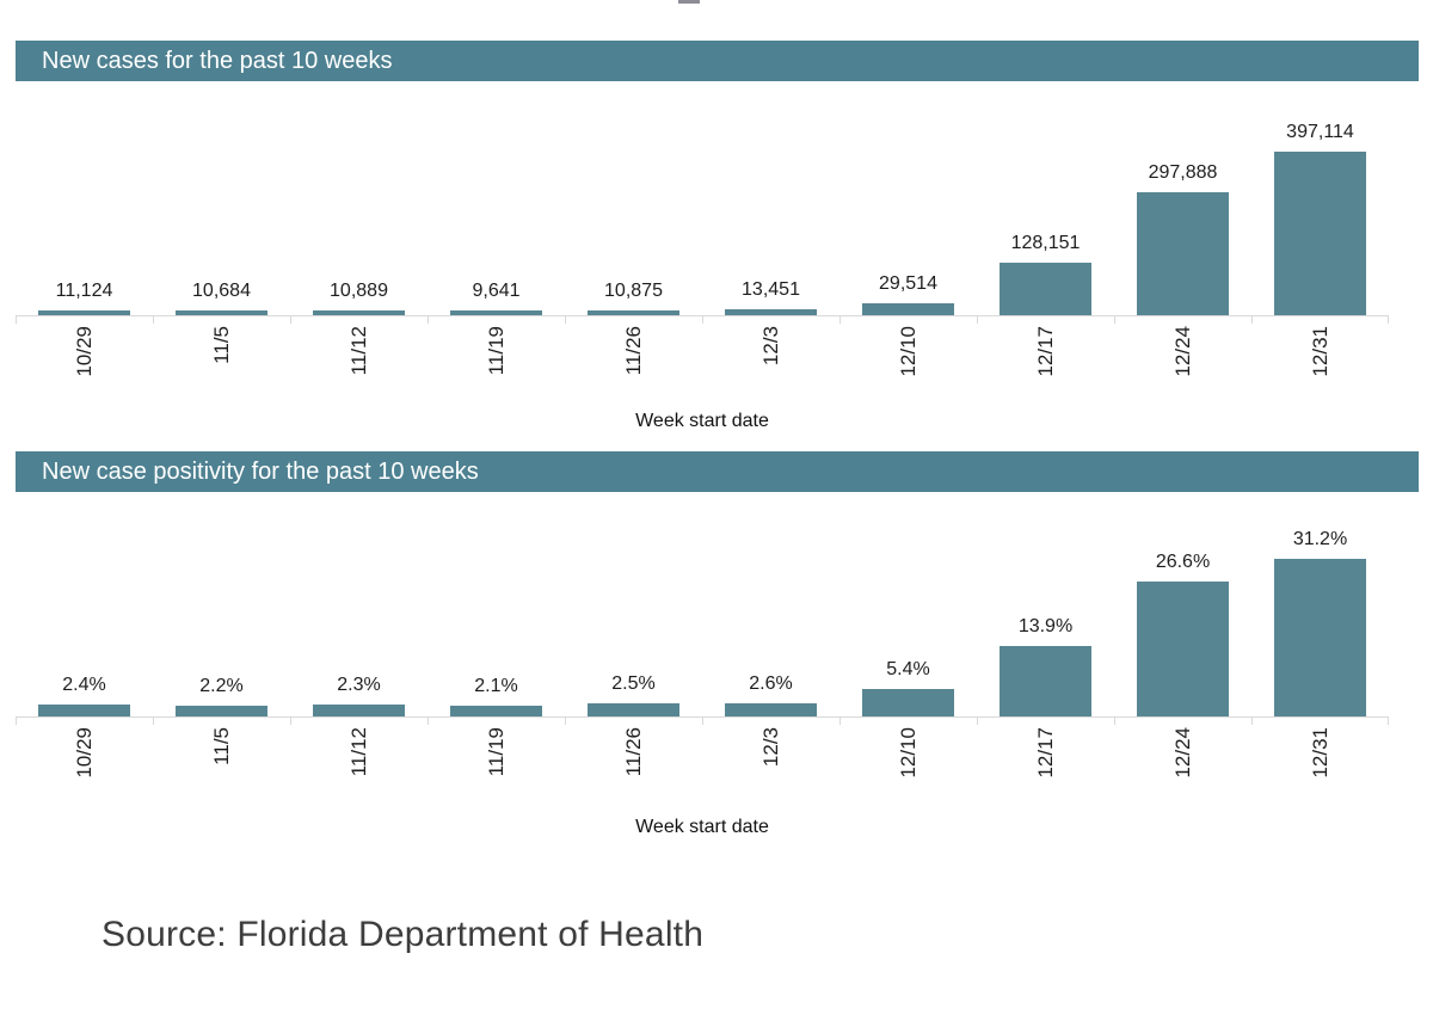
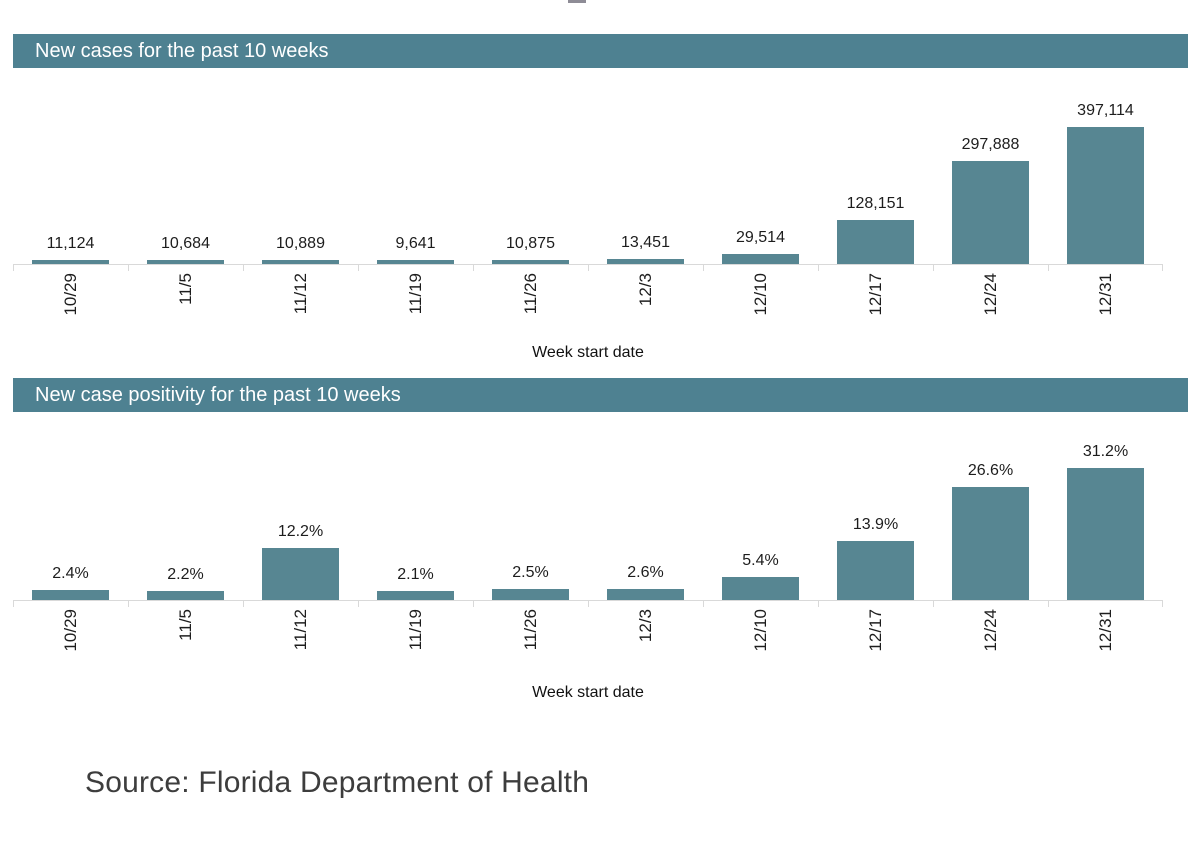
New case positivity for the past 10 weeks/11/12: 2.3% -> 12.2%
